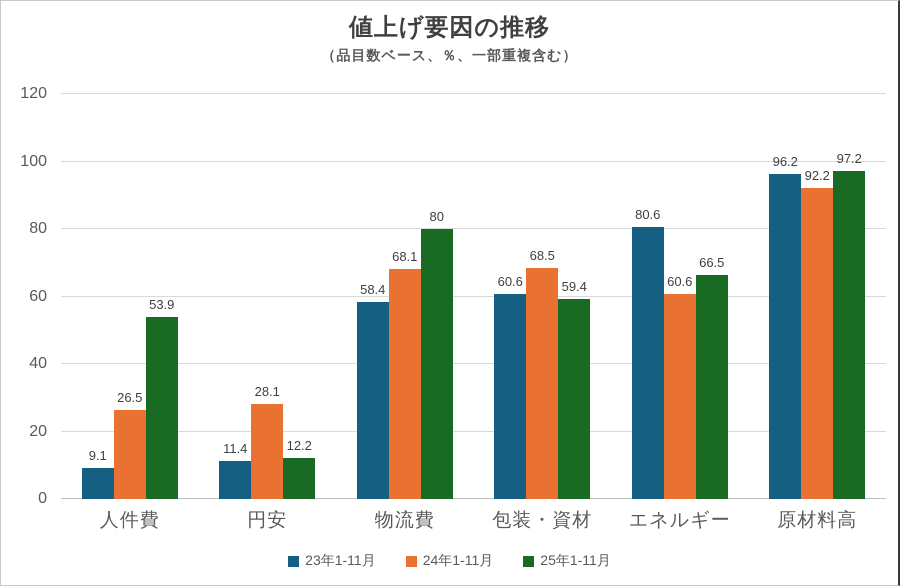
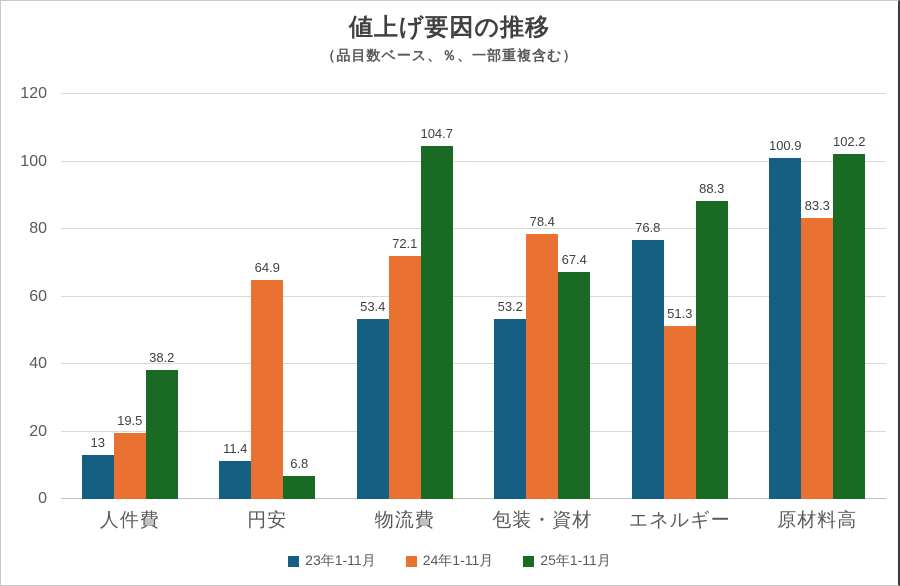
23年1-11月/人件費: 9.1 -> 13
24年1-11月/人件費: 26.5 -> 19.5
25年1-11月/人件費: 53.9 -> 38.2
24年1-11月/円安: 28.1 -> 64.9
25年1-11月/円安: 12.2 -> 6.8
23年1-11月/物流費: 58.4 -> 53.4
24年1-11月/物流費: 68.1 -> 72.1
25年1-11月/物流費: 80 -> 104.7
23年1-11月/包装・資材: 60.6 -> 53.2
24年1-11月/包装・資材: 68.5 -> 78.4
25年1-11月/包装・資材: 59.4 -> 67.4
23年1-11月/エネルギー: 80.6 -> 76.8
24年1-11月/エネルギー: 60.6 -> 51.3
25年1-11月/エネルギー: 66.5 -> 88.3
23年1-11月/原材料高: 96.2 -> 100.9
24年1-11月/原材料高: 92.2 -> 83.3
25年1-11月/原材料高: 97.2 -> 102.2
